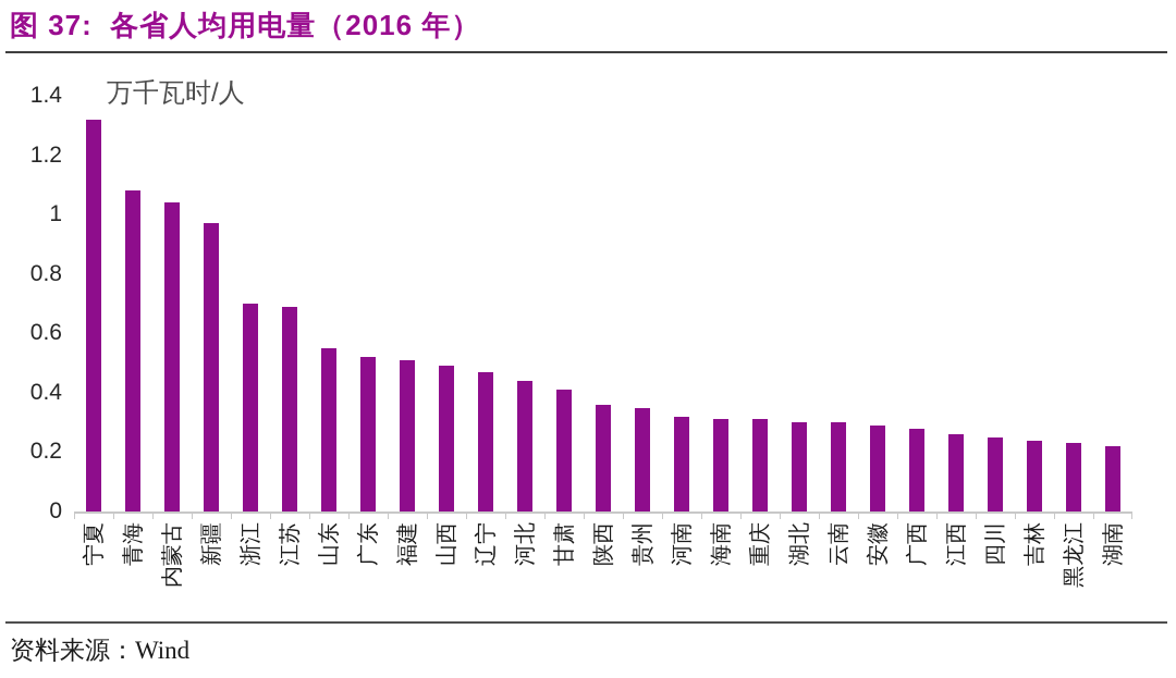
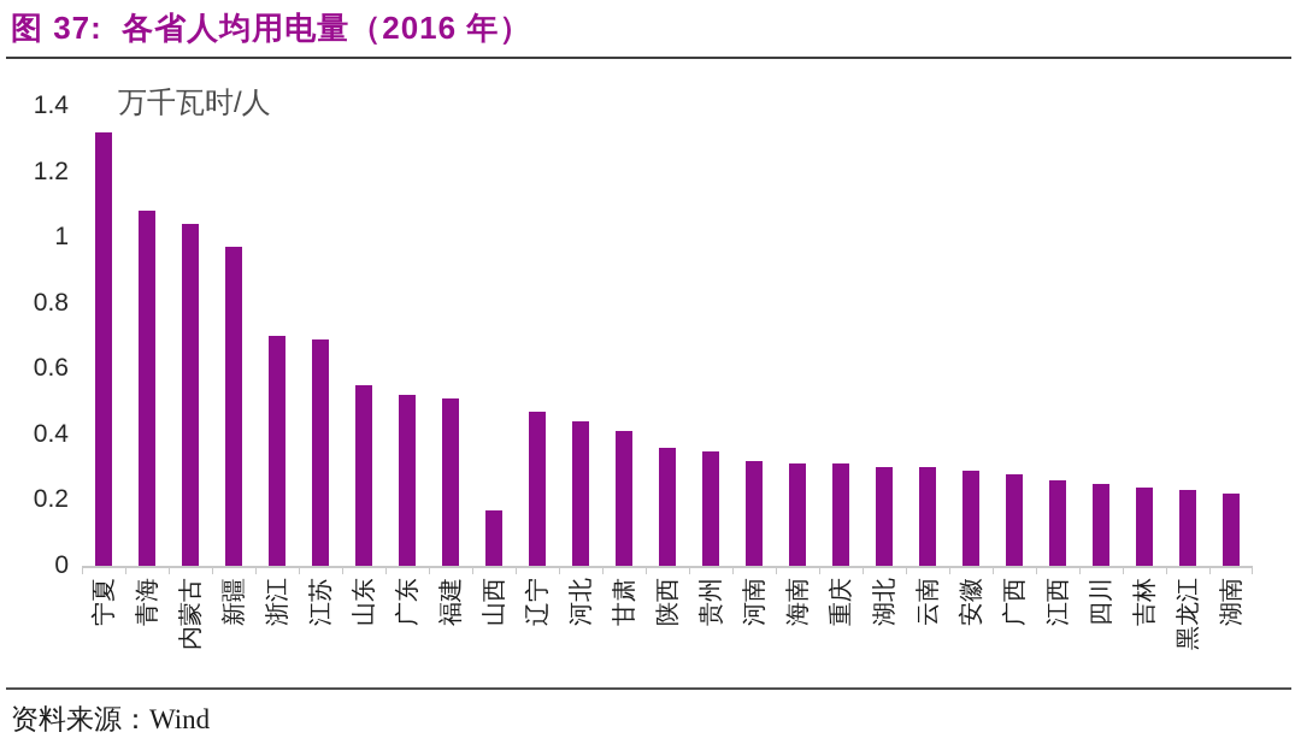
山西: 0.49 -> 0.17
